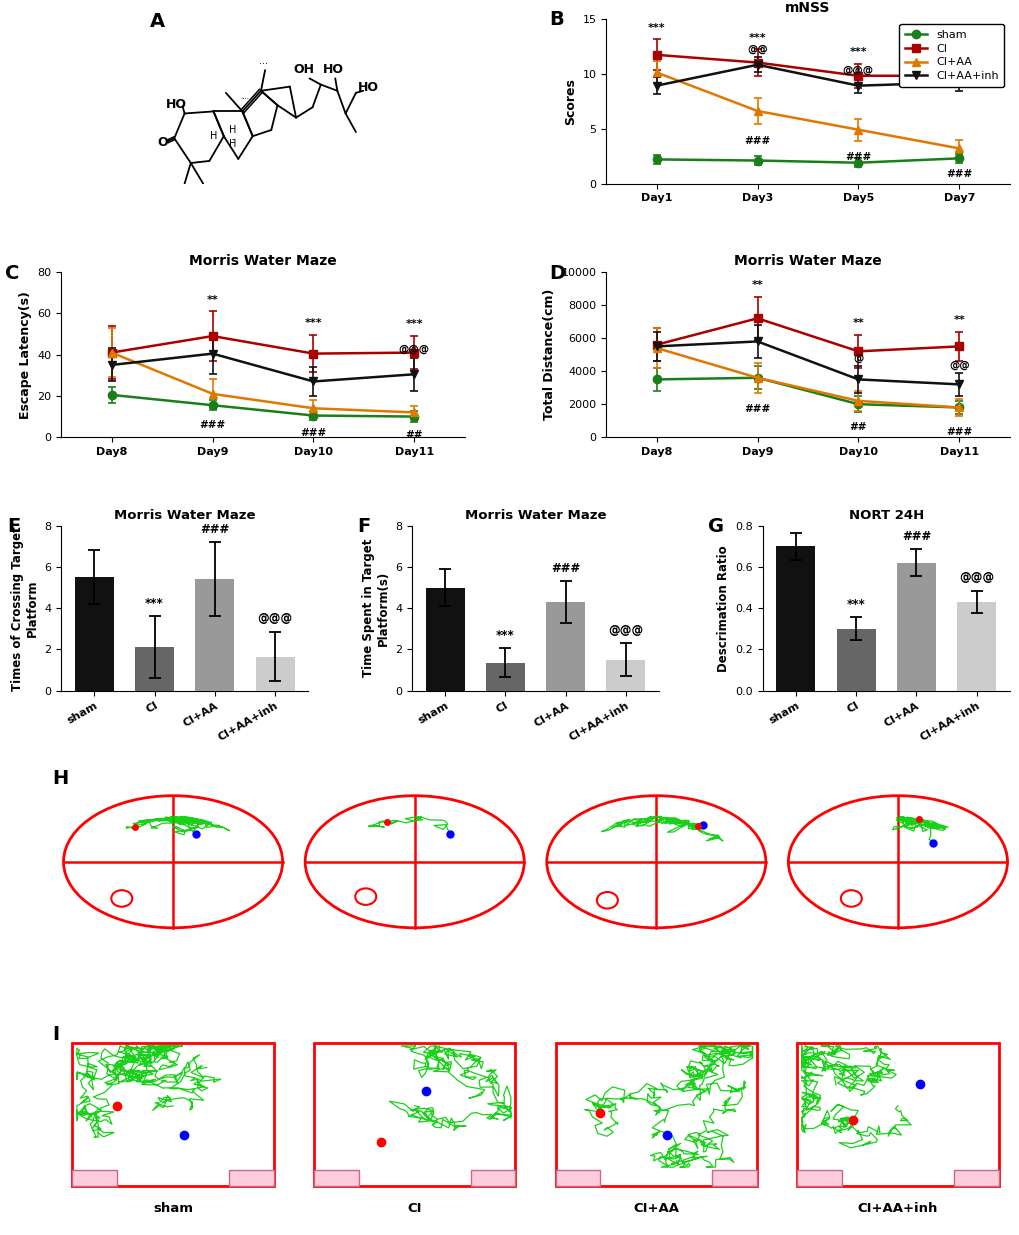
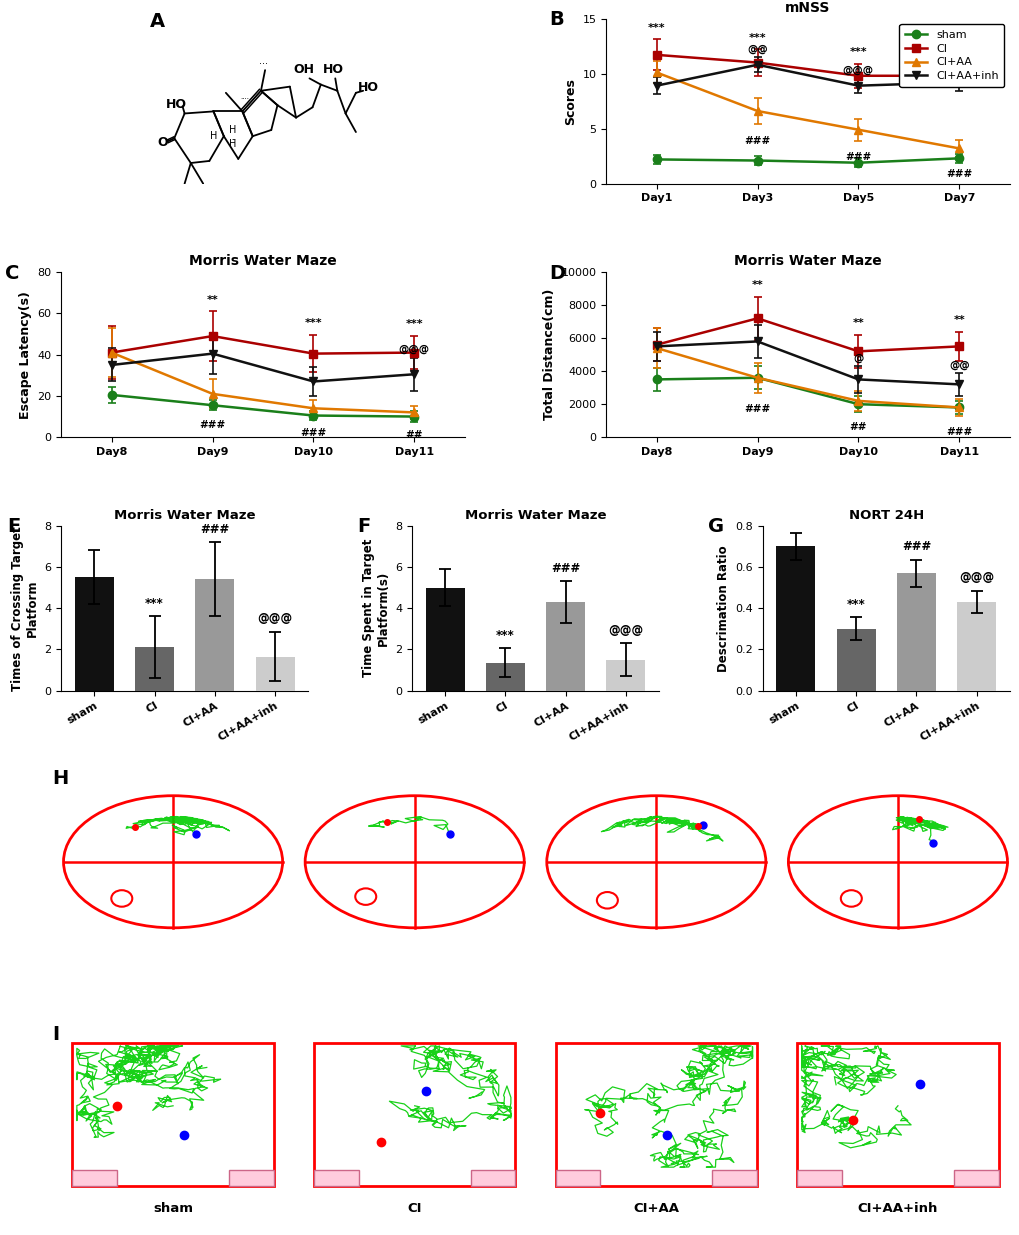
NORT 24H/CI+AA: 0.62 -> 0.57
